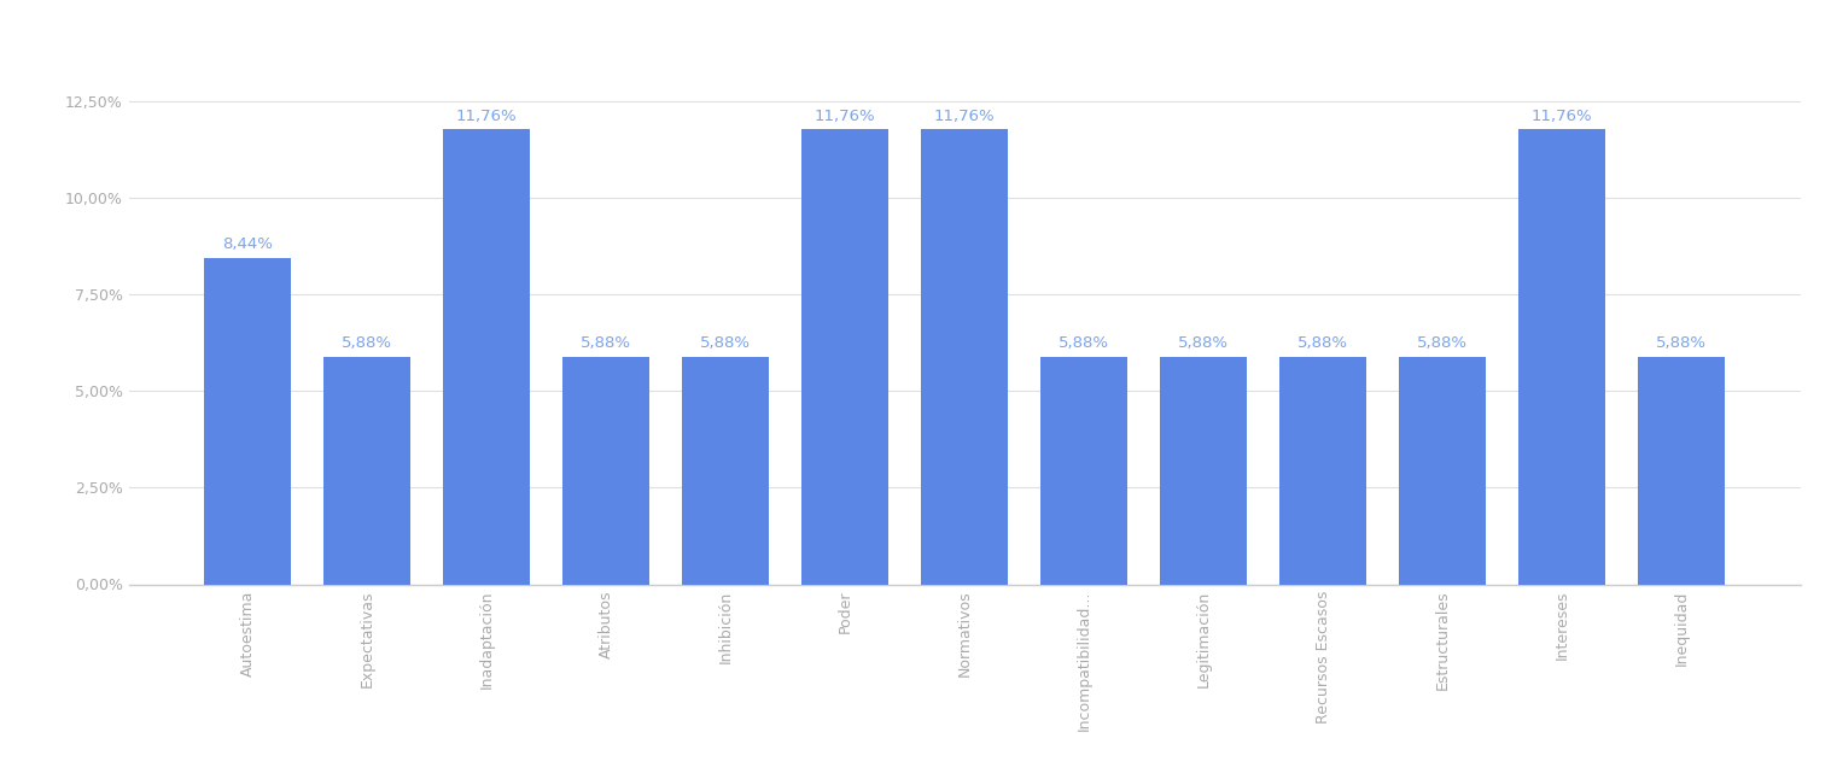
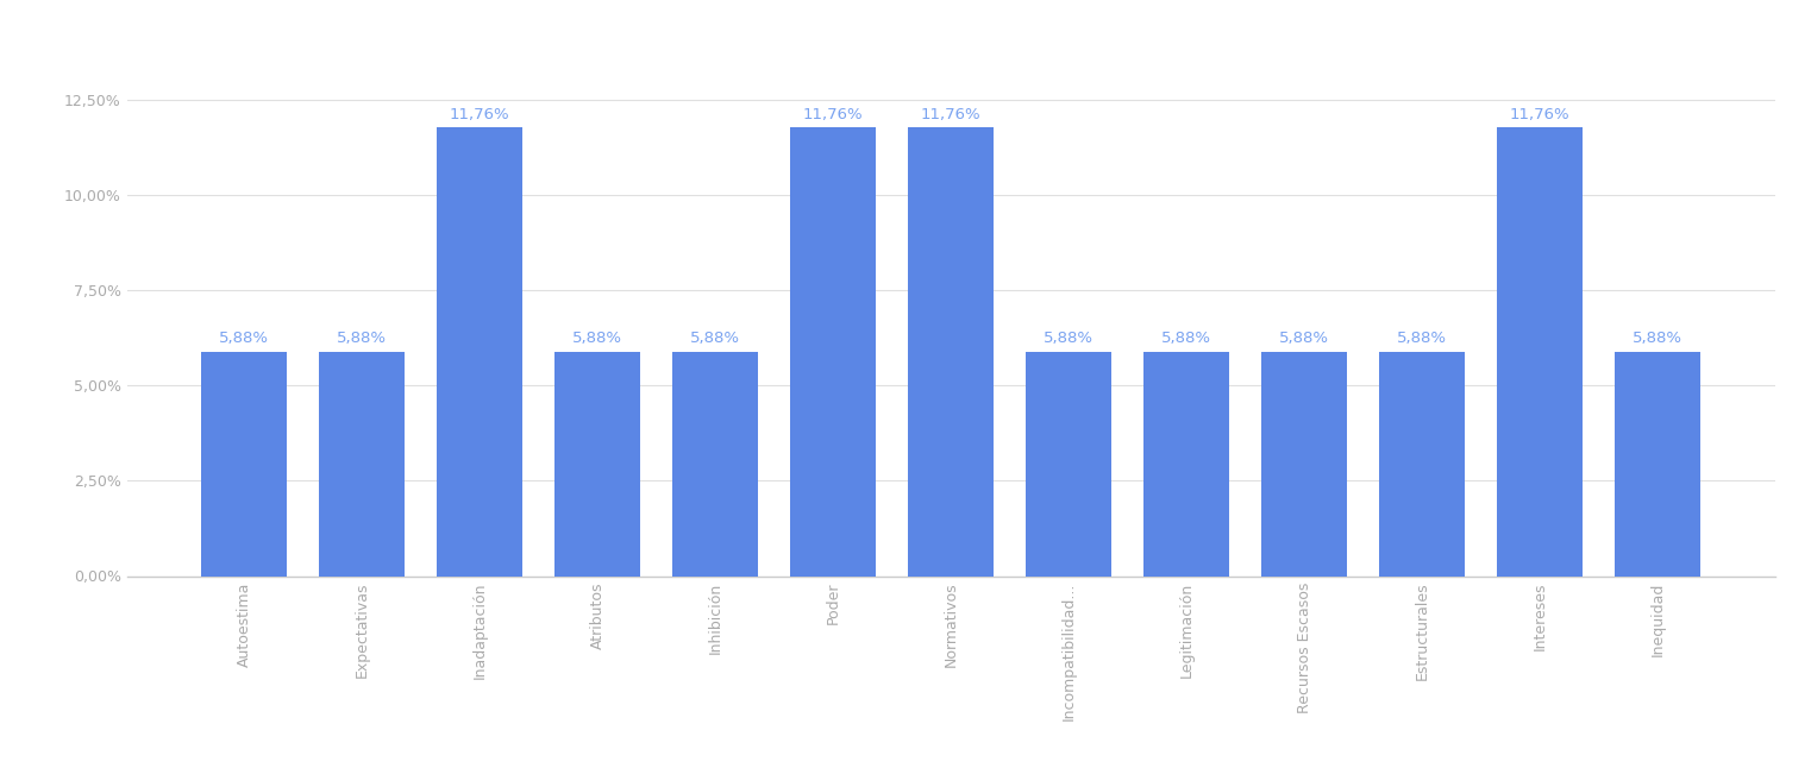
Autoestima: 8,44% -> 5,88%
